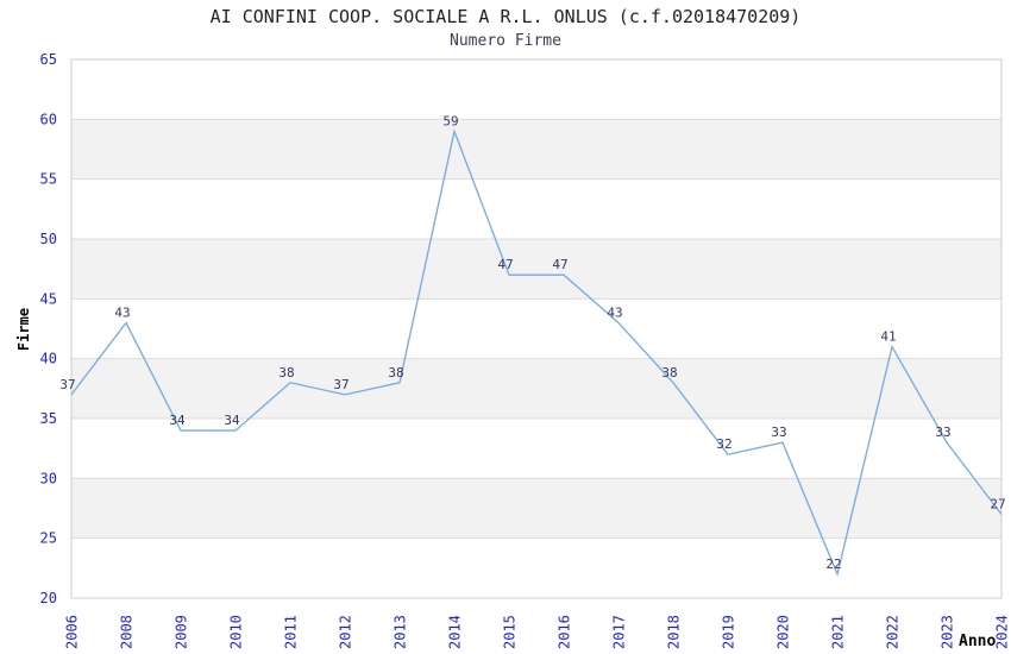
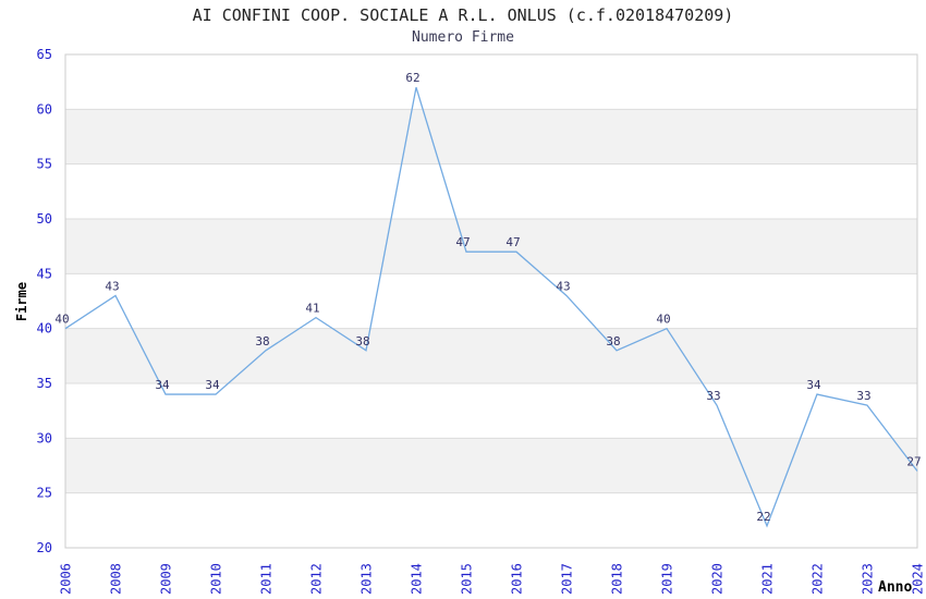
2006: 37 -> 40
2012: 37 -> 41
2014: 59 -> 62
2019: 32 -> 40
2022: 41 -> 34
